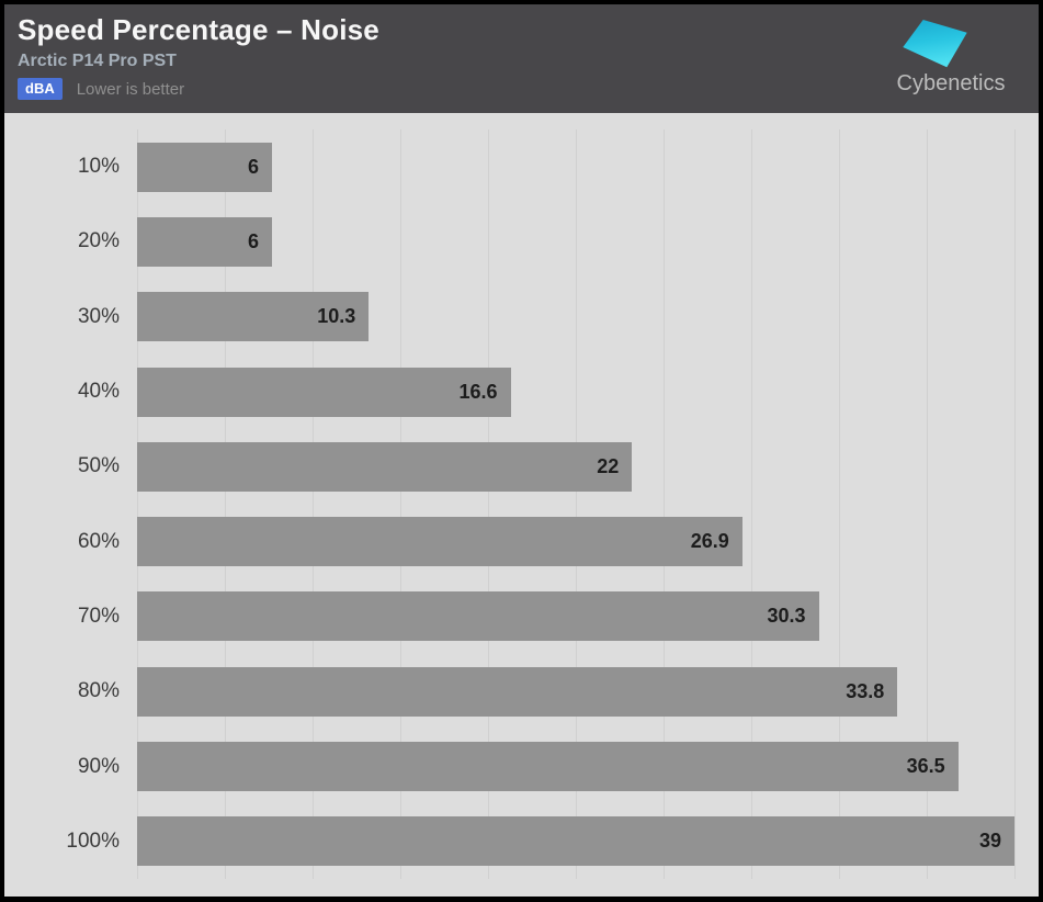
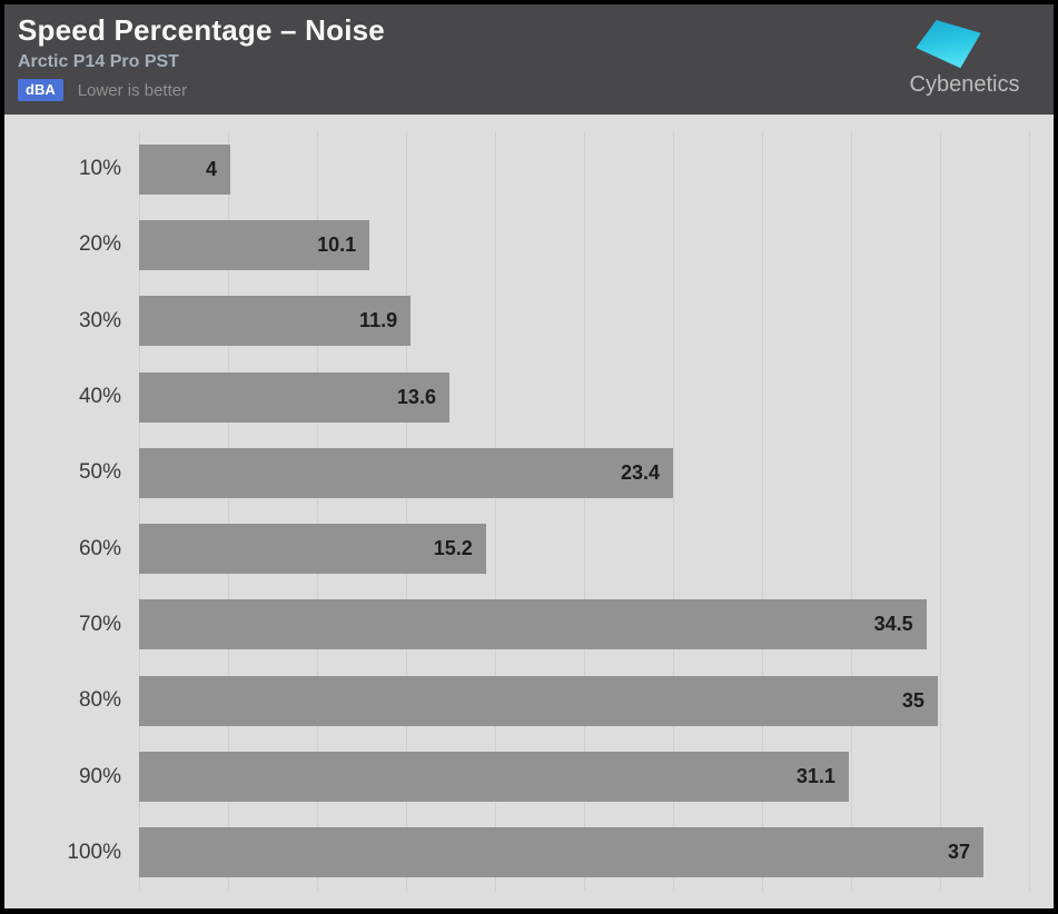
10%: 6 -> 4
20%: 6 -> 10.1
30%: 10.3 -> 11.9
40%: 16.6 -> 13.6
50%: 22 -> 23.4
60%: 26.9 -> 15.2
70%: 30.3 -> 34.5
80%: 33.8 -> 35
90%: 36.5 -> 31.1
100%: 39 -> 37
